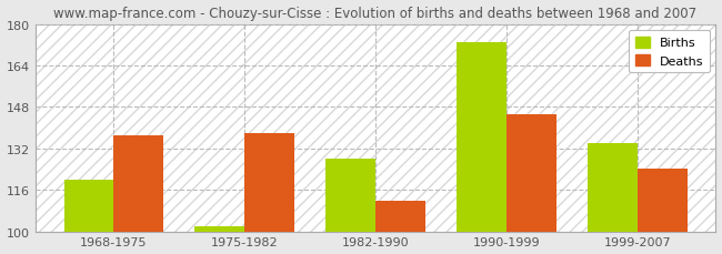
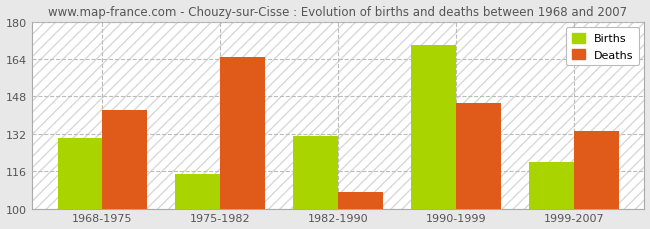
Births/1968-1975: 120 -> 130
Deaths/1968-1975: 137 -> 142
Births/1975-1982: 102 -> 115
Deaths/1975-1982: 138 -> 165
Births/1982-1990: 128 -> 131
Deaths/1982-1990: 112 -> 107
Births/1990-1999: 173 -> 170
Births/1999-2007: 134 -> 120
Deaths/1999-2007: 124 -> 133
